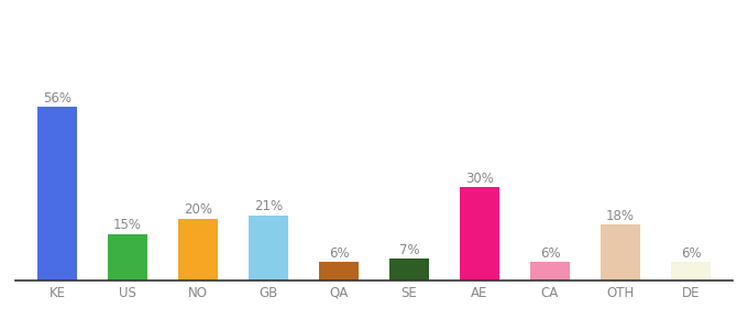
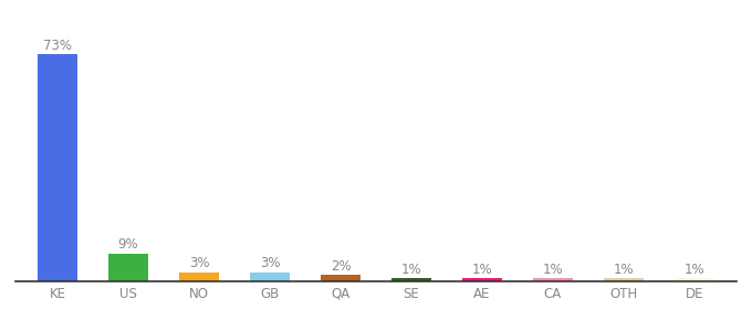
KE: 56% -> 73%
US: 15% -> 9%
NO: 20% -> 3%
GB: 21% -> 3%
QA: 6% -> 2%
SE: 7% -> 1%
AE: 30% -> 1%
CA: 6% -> 1%
OTH: 18% -> 1%
DE: 6% -> 1%
